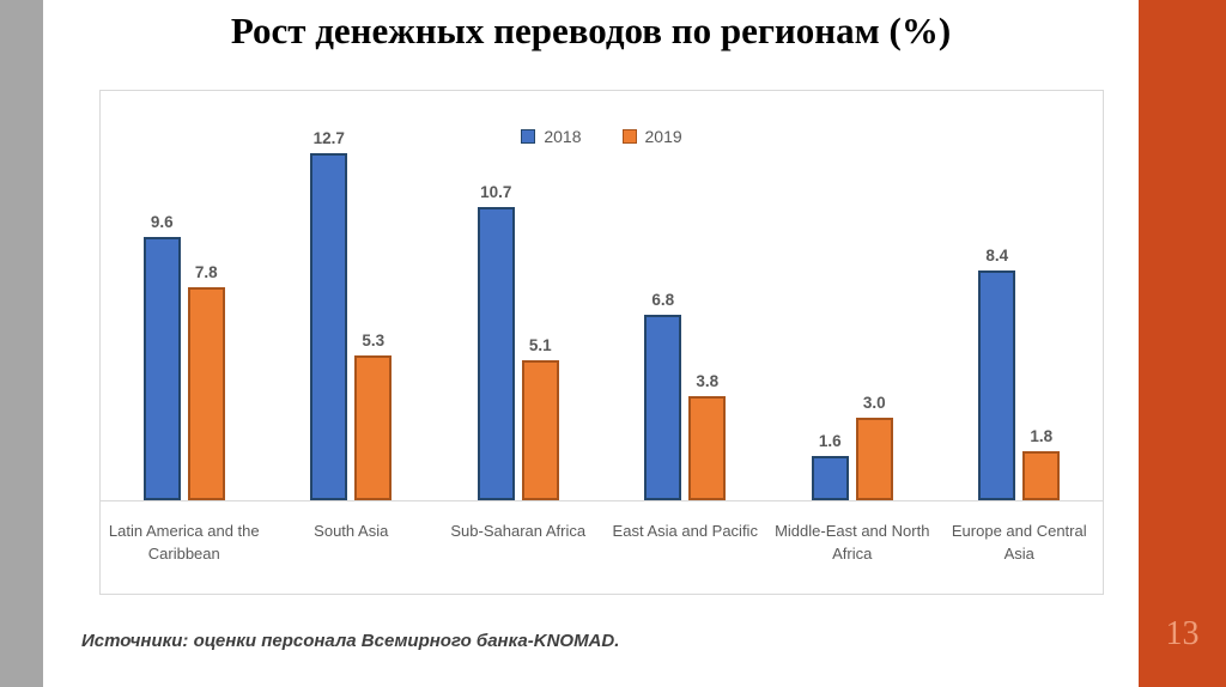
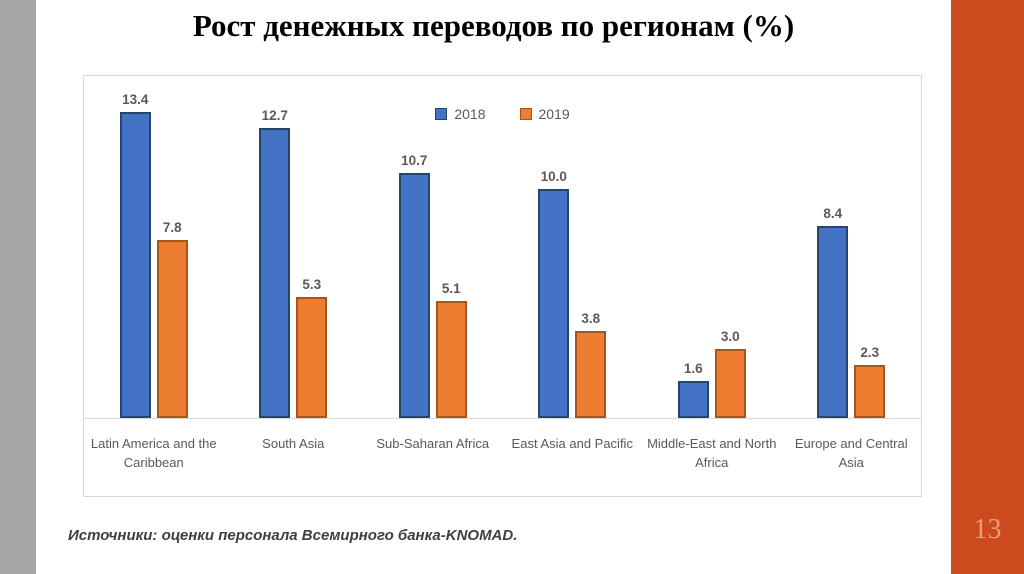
2018/Latin America and the Caribbean: 9.6 -> 13.4
2018/East Asia and Pacific: 6.8 -> 10.0
2019/Europe and Central Asia: 1.8 -> 2.3
